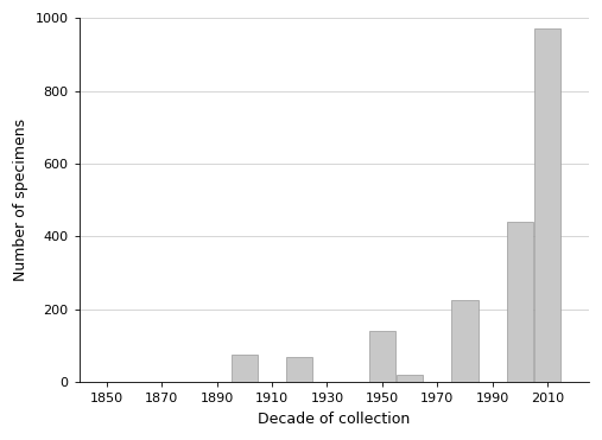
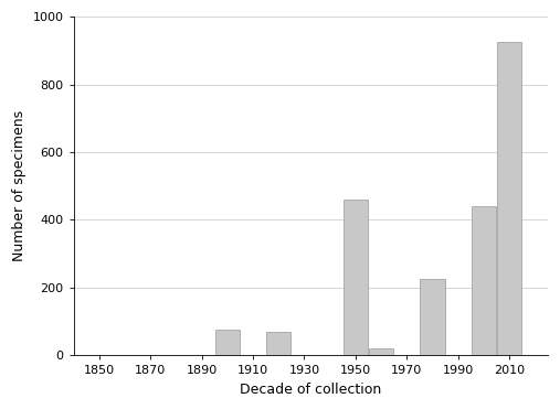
1950: 140 -> 460
2010: 970 -> 925
